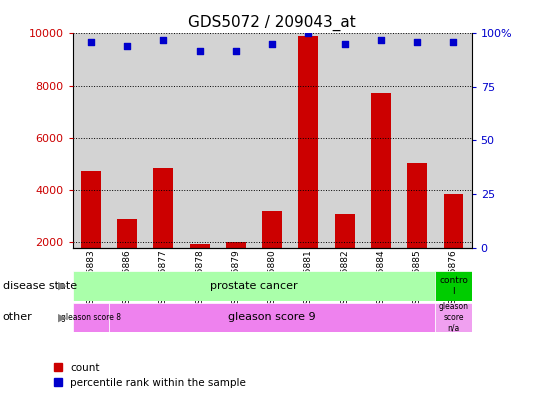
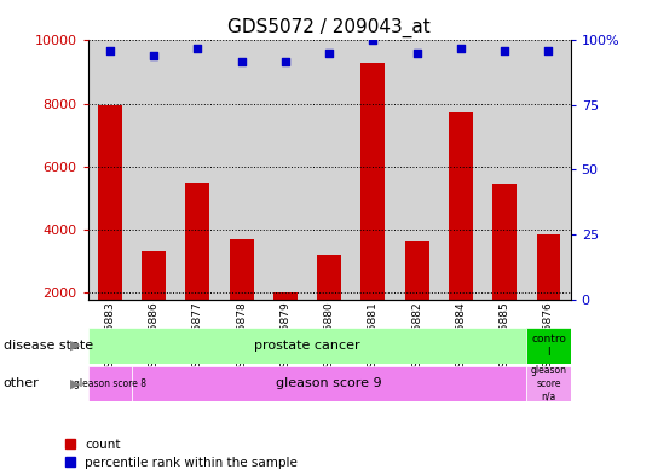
count/GSM1095883: 4750 -> 7950
count/GSM1095886: 2900 -> 3300
count/GSM1095877: 4850 -> 5500
count/GSM1095878: 1950 -> 3700
count/GSM1095881: 9900 -> 9300
count/GSM1095882: 3100 -> 3650
count/GSM1095885: 5050 -> 5450
